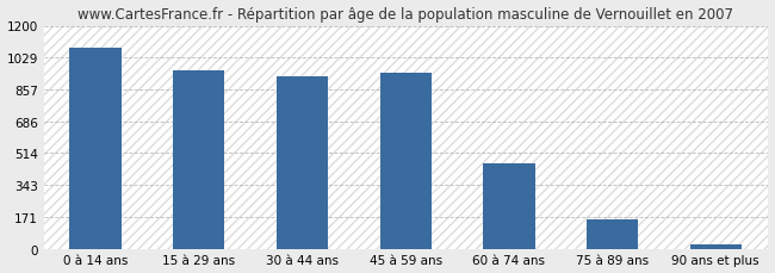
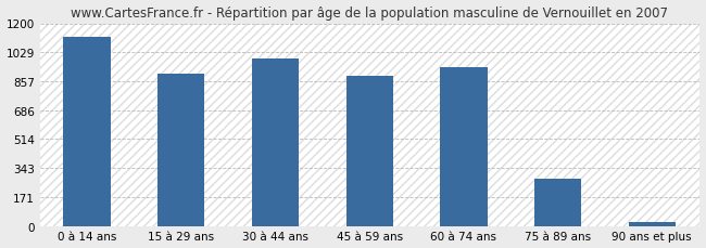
0 à 14 ans: 1080 -> 1120
15 à 29 ans: 960 -> 900
30 à 44 ans: 930 -> 990
45 à 59 ans: 940 -> 890
60 à 74 ans: 460 -> 940
75 à 89 ans: 160 -> 280
